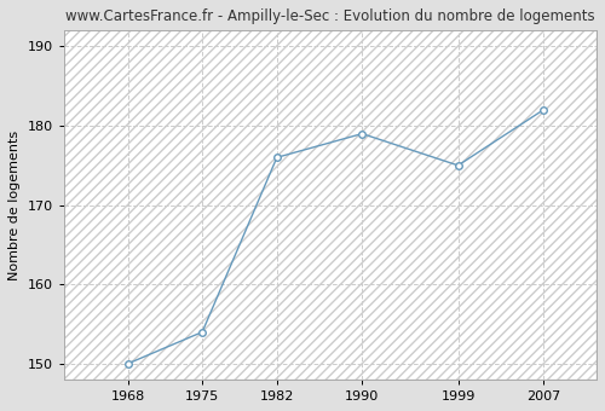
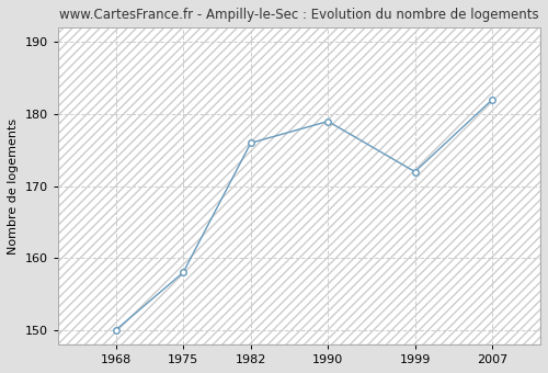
1975: 154 -> 158
1999: 175 -> 172
